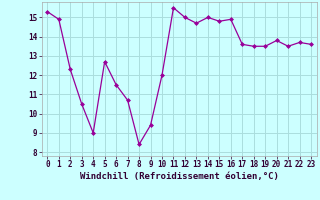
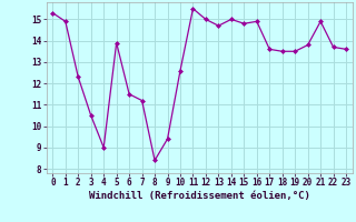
5: 12.7 -> 13.9
7: 10.7 -> 11.2
10: 12.0 -> 12.6
21: 13.5 -> 14.9
